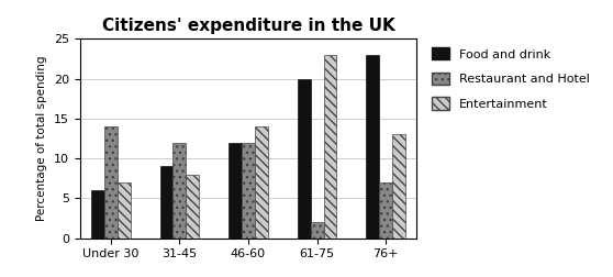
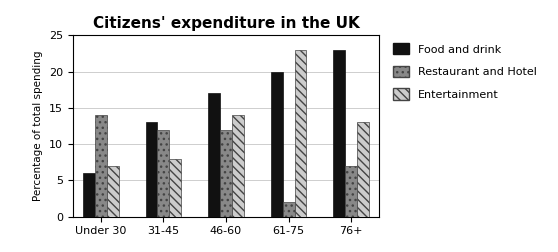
Food and drink/31-45: 9 -> 13
Food and drink/46-60: 12 -> 17
